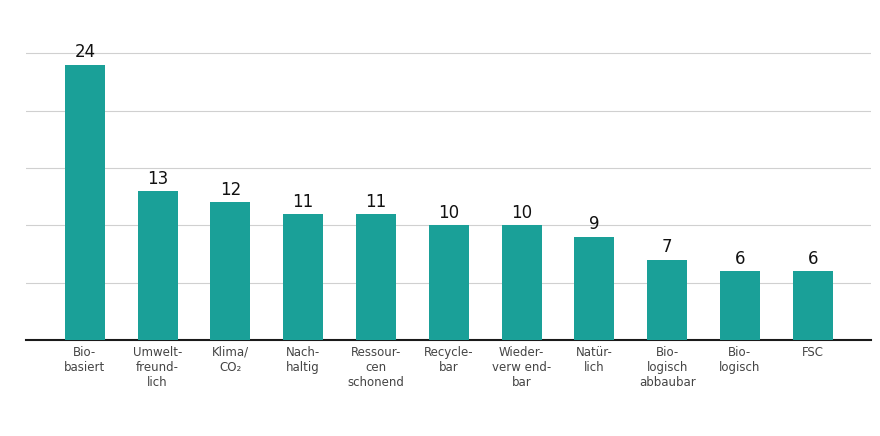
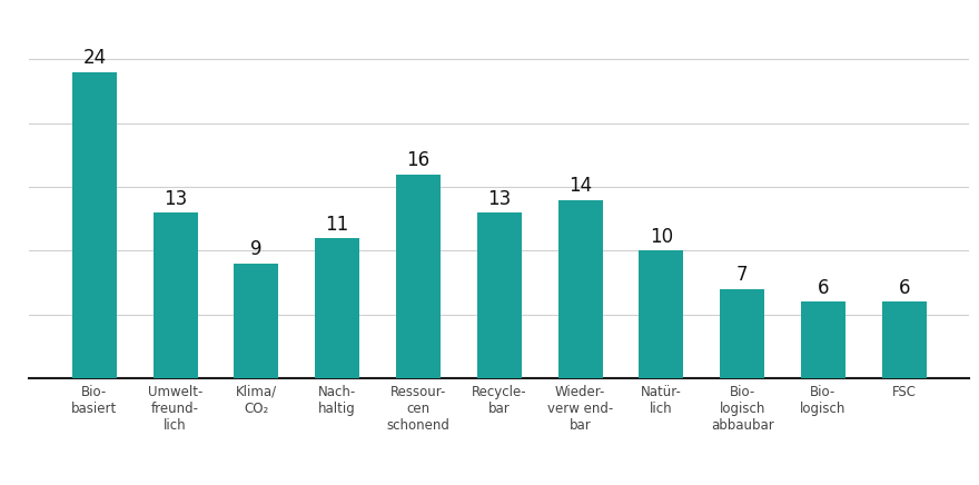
Klima/ CO₂: 12 -> 9
Ressour- cen schonend: 11 -> 16
Recycle- bar: 10 -> 13
Wieder- verw end- bar: 10 -> 14
Natür- lich: 9 -> 10
